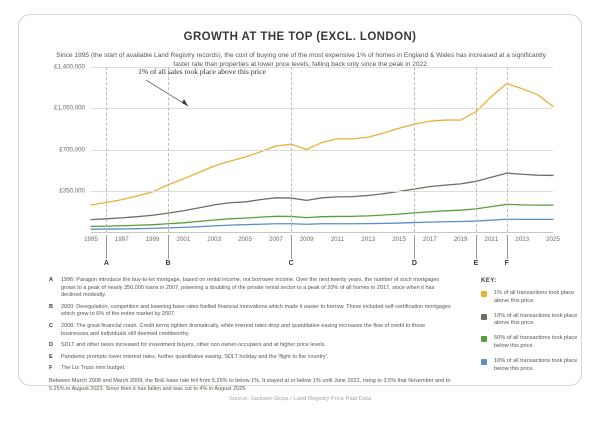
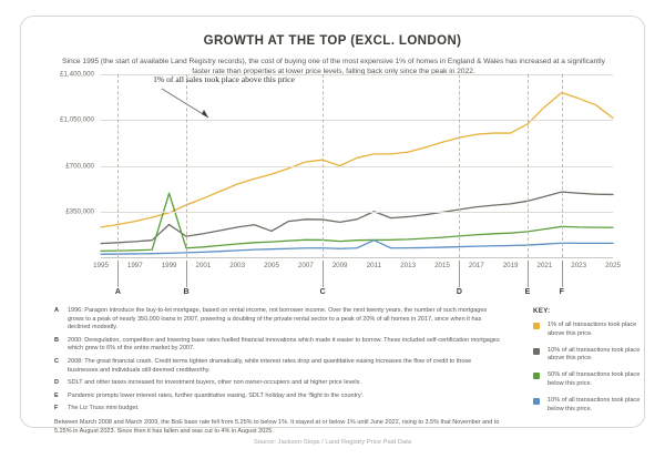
10% of all transactions took place above this price./1999: £140000 -> £250000
50% of all transactions took place below this price./1999: £60000 -> £490000
10% of all transactions took place above this price./2005: £260000 -> £200000
10% of all transactions took place above this price./2011: £300000 -> £350000
10% of all transactions took place below this price./2011: £70000 -> £130000
